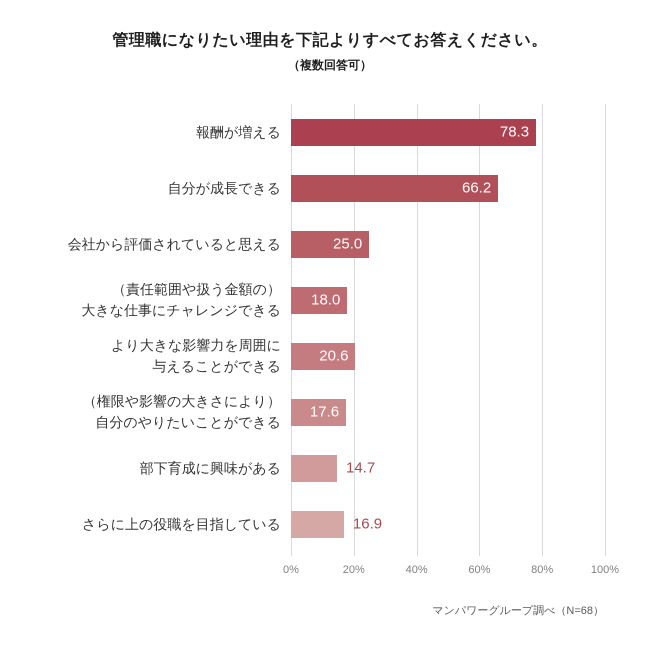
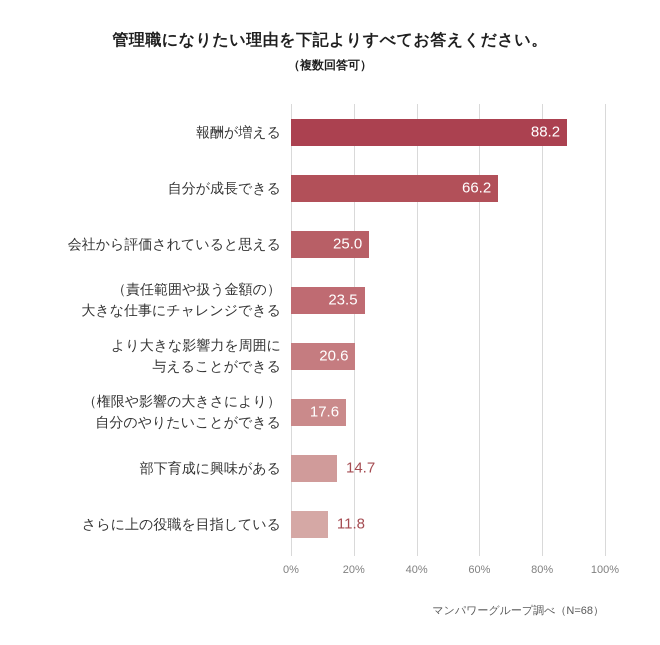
報酬が増える: 78.3 -> 88.2
（責任範囲や扱う金額の） 大きな仕事にチャレンジできる: 18.0 -> 23.5
さらに上の役職を目指している: 16.9 -> 11.8
